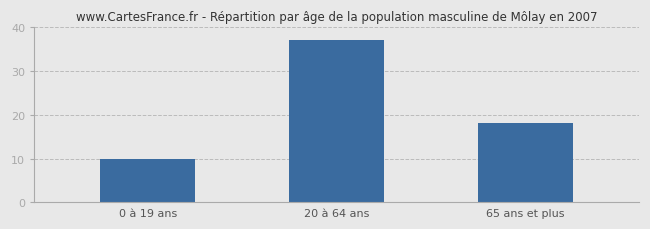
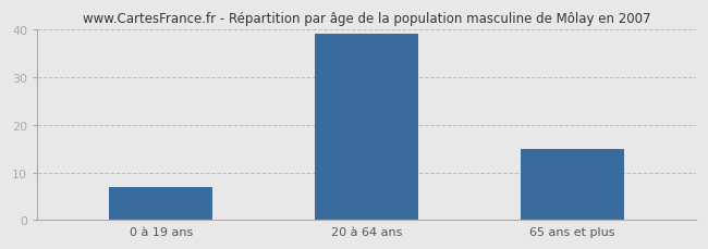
0 à 19 ans: 10 -> 7
20 à 64 ans: 37 -> 39
65 ans et plus: 18 -> 15
